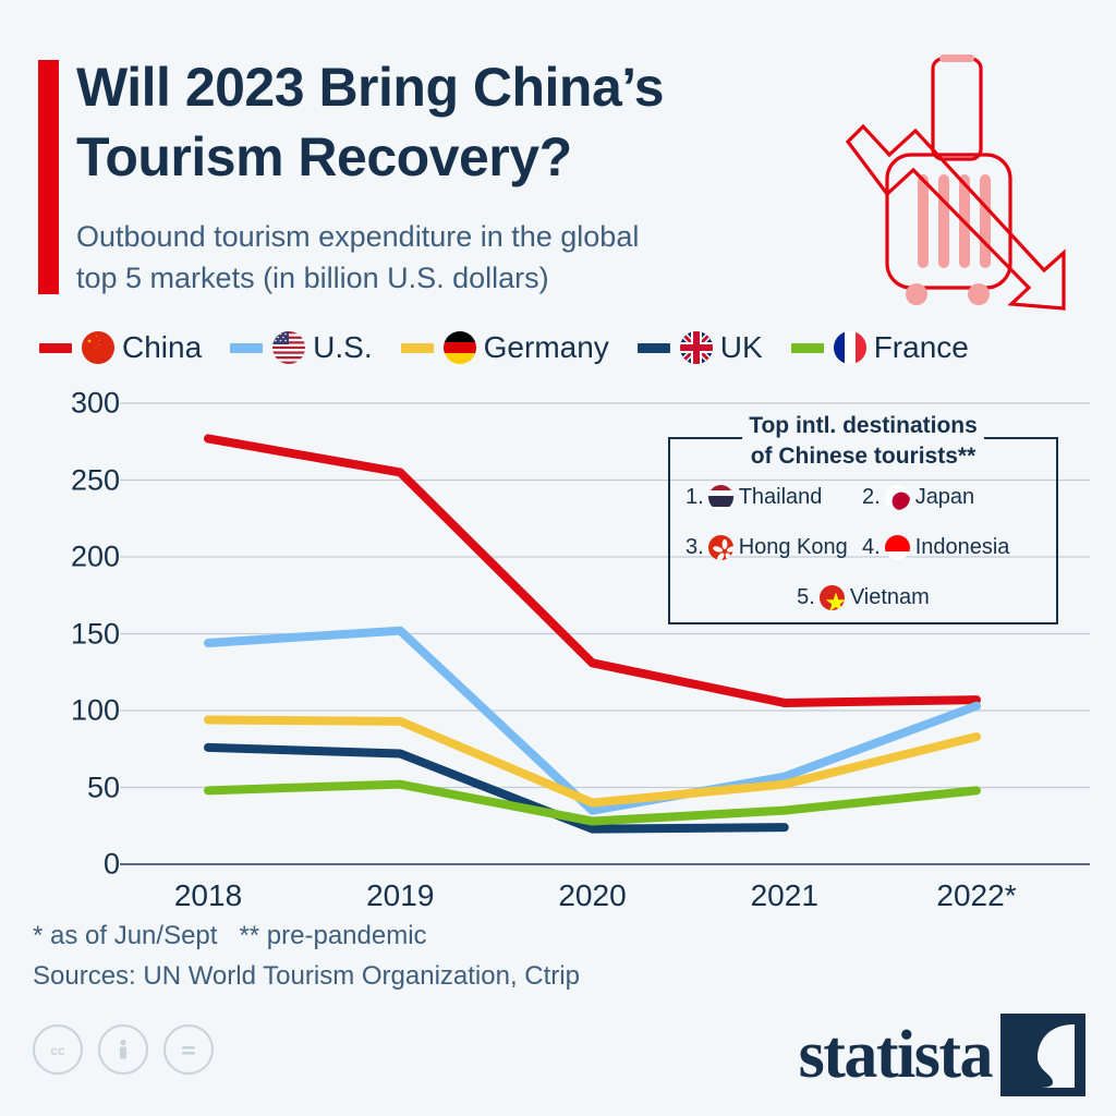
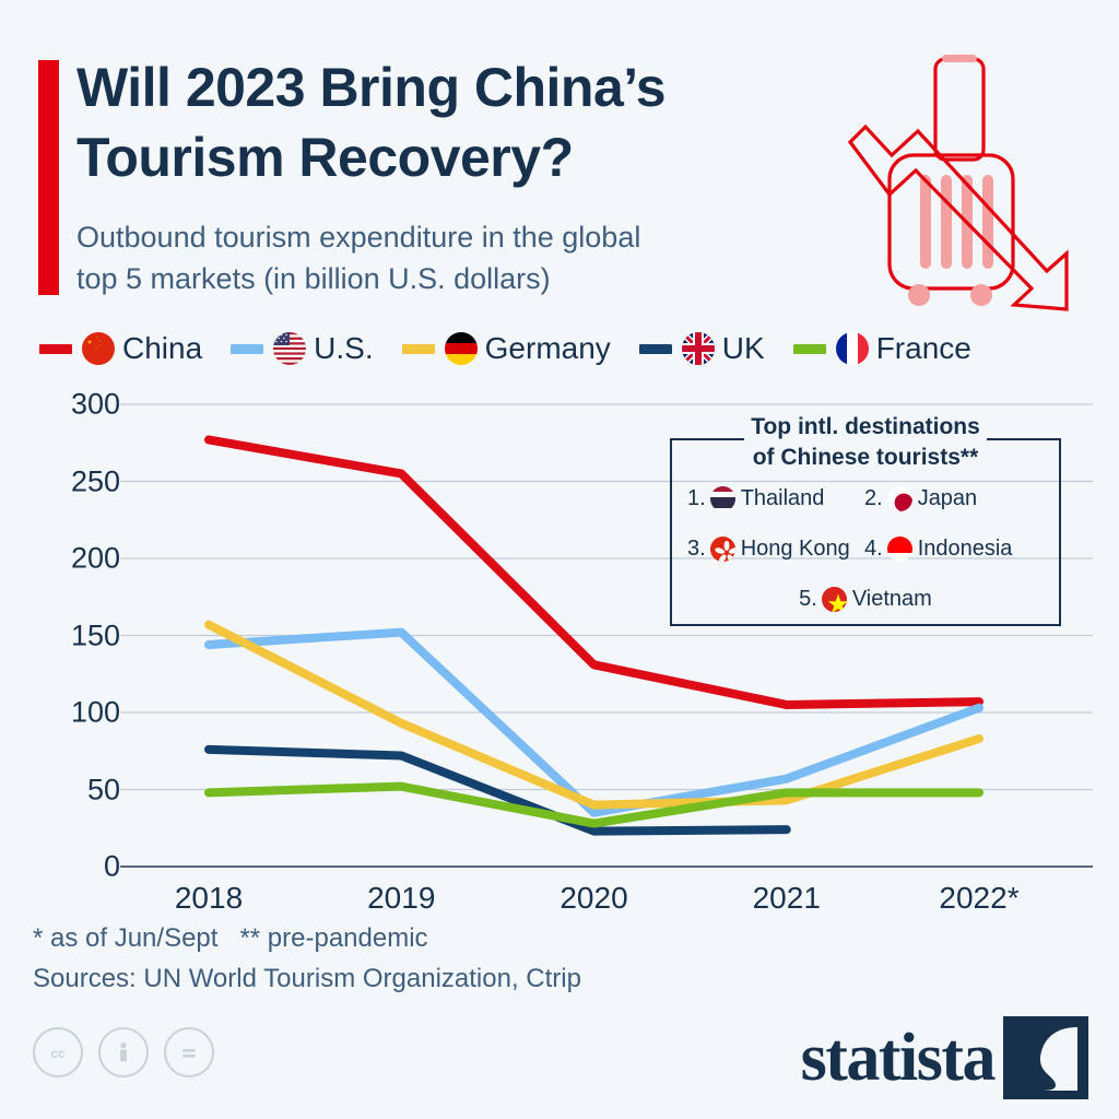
Germany/2018: 94 -> 157
Germany/2021: 52 -> 43
France/2021: 35 -> 48
